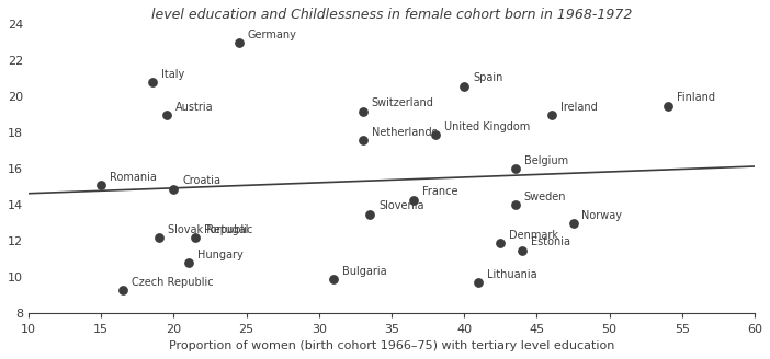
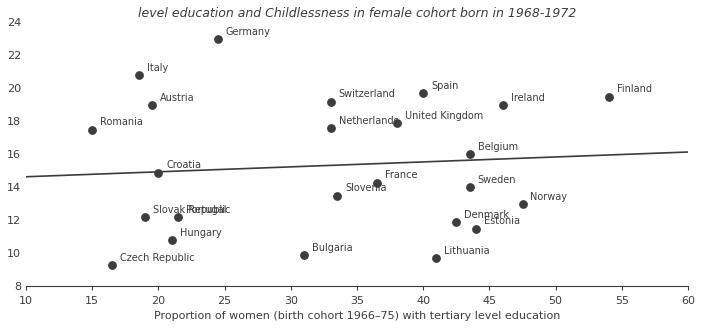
15: 15.1 -> 17.5
40: 20.6 -> 19.7
